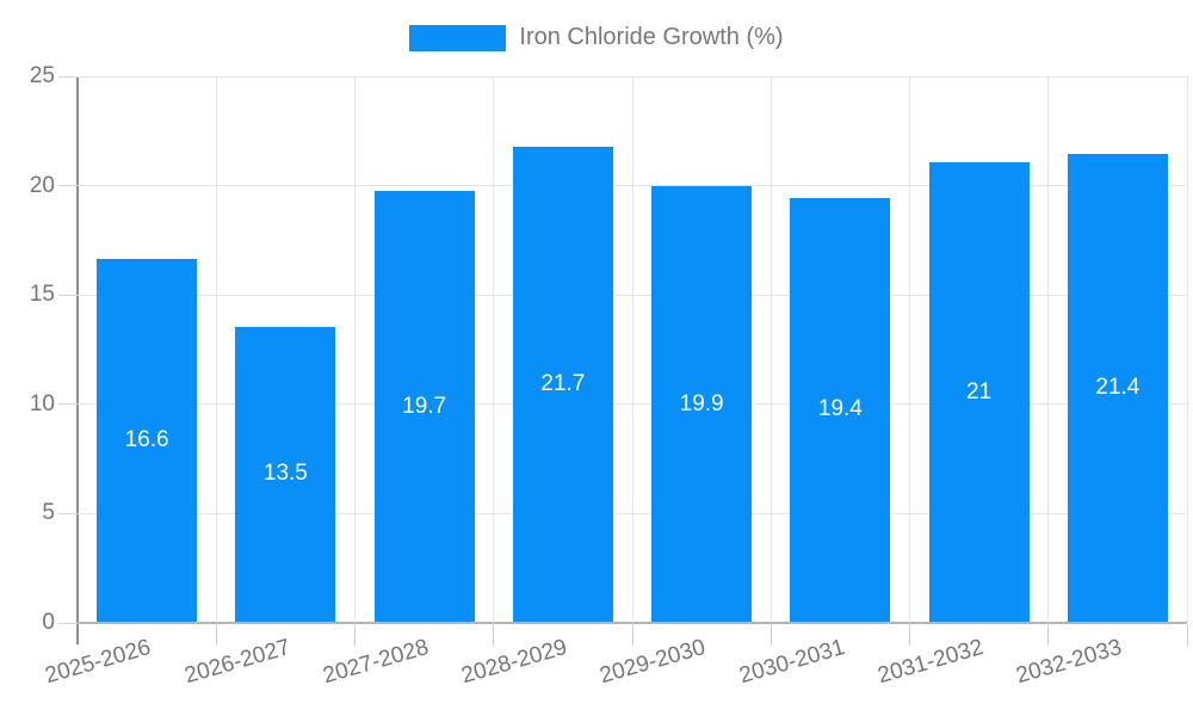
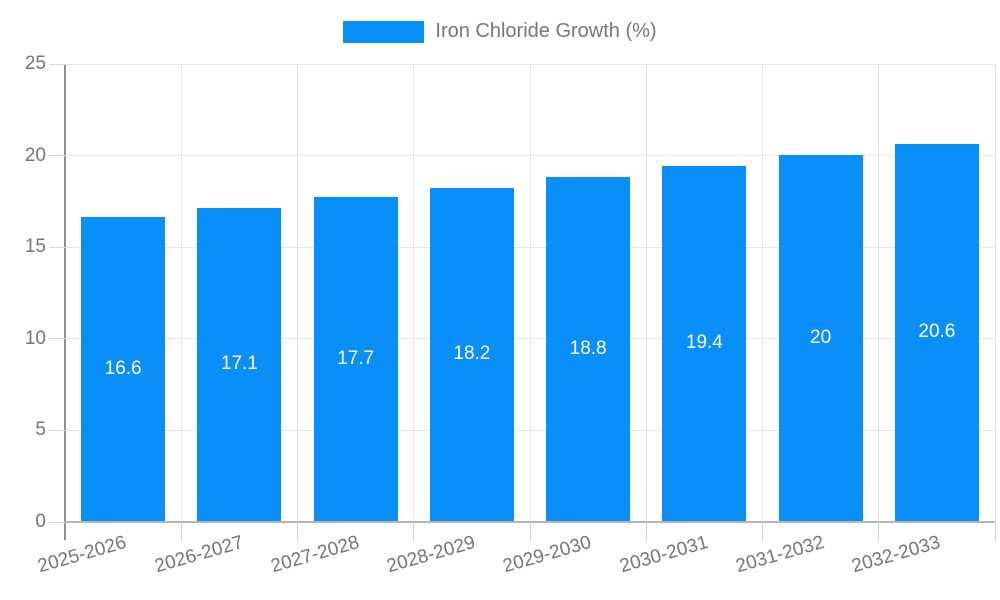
2026-2027: 13.5 -> 17.1
2027-2028: 19.7 -> 17.7
2028-2029: 21.7 -> 18.2
2029-2030: 19.9 -> 18.8
2031-2032: 21 -> 20
2032-2033: 21.4 -> 20.6
